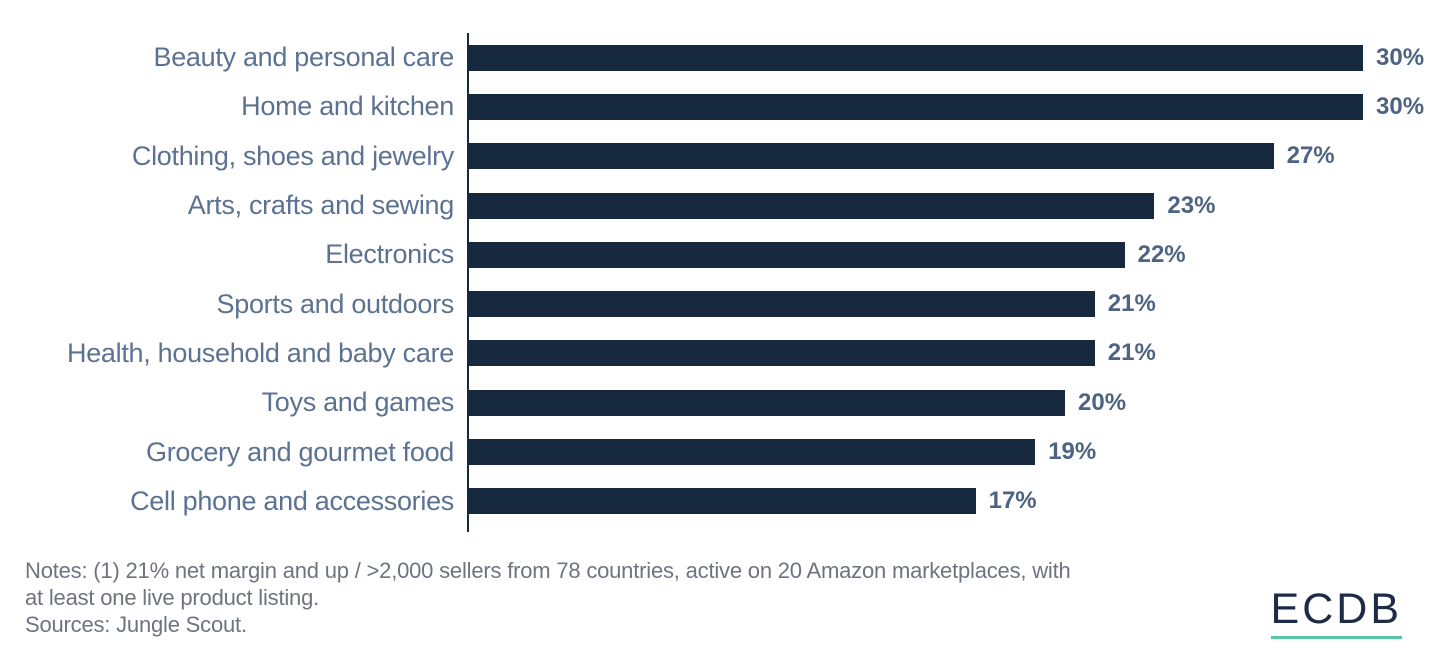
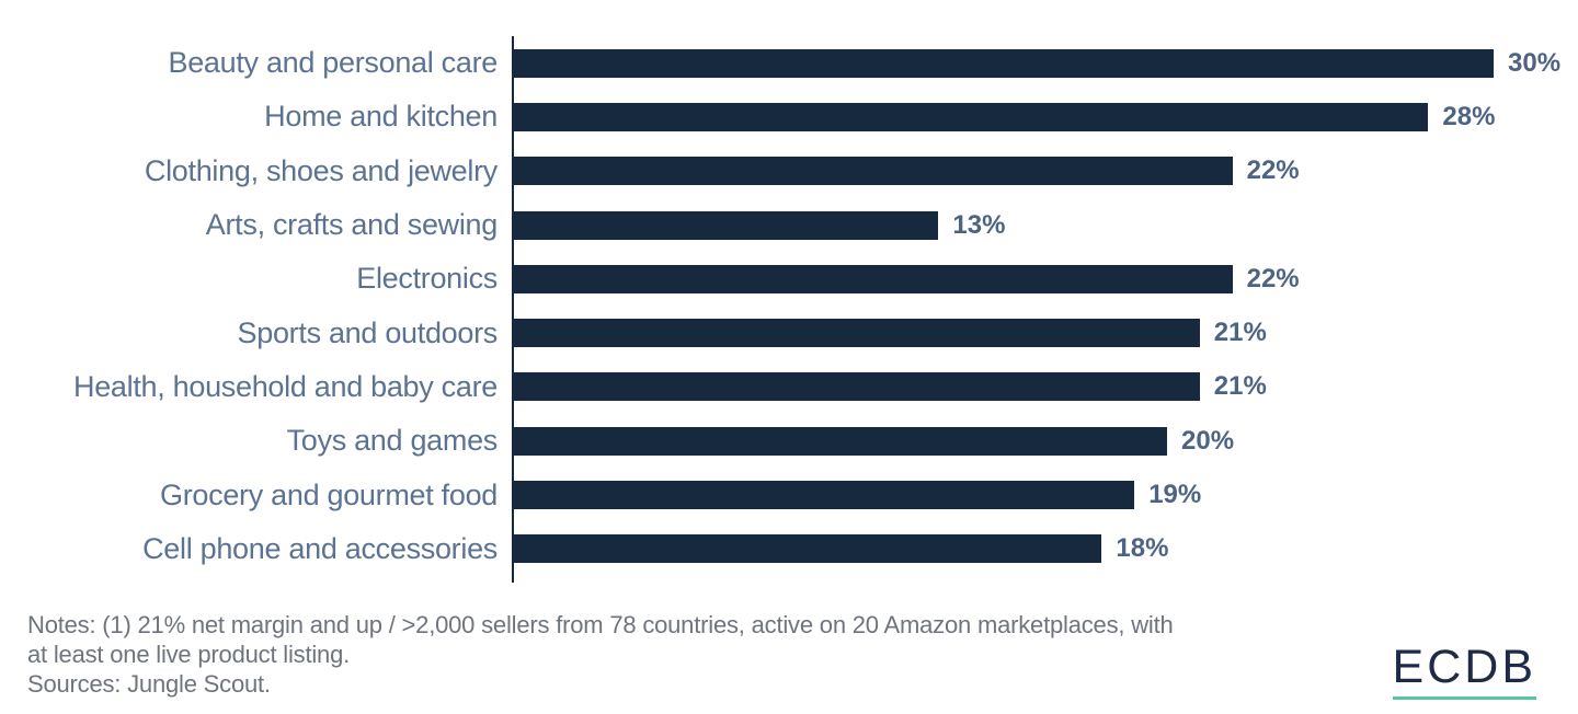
Home and kitchen: 30% -> 28%
Clothing, shoes and jewelry: 27% -> 22%
Arts, crafts and sewing: 23% -> 13%
Cell phone and accessories: 17% -> 18%
